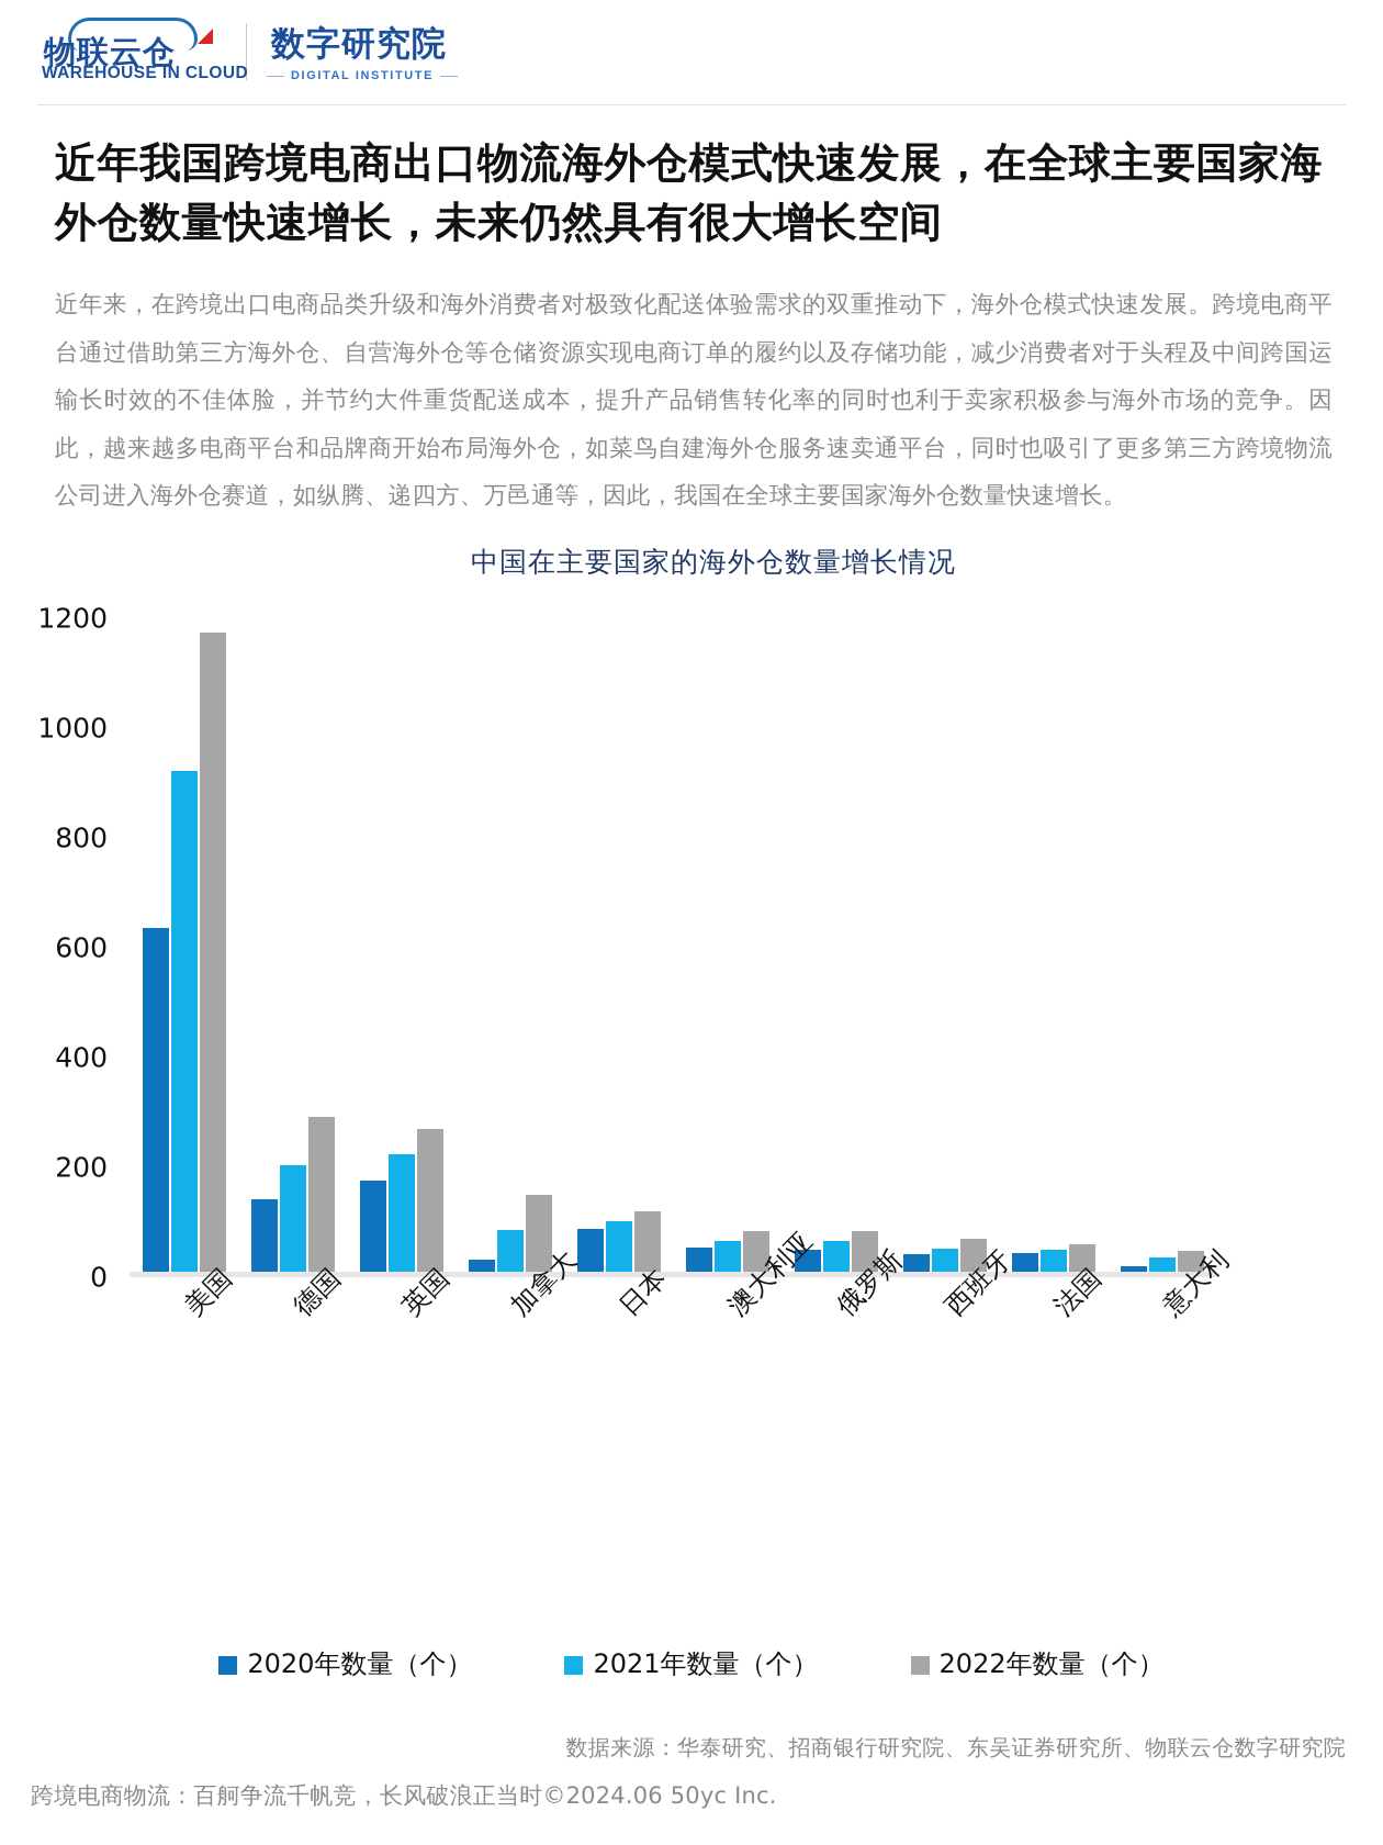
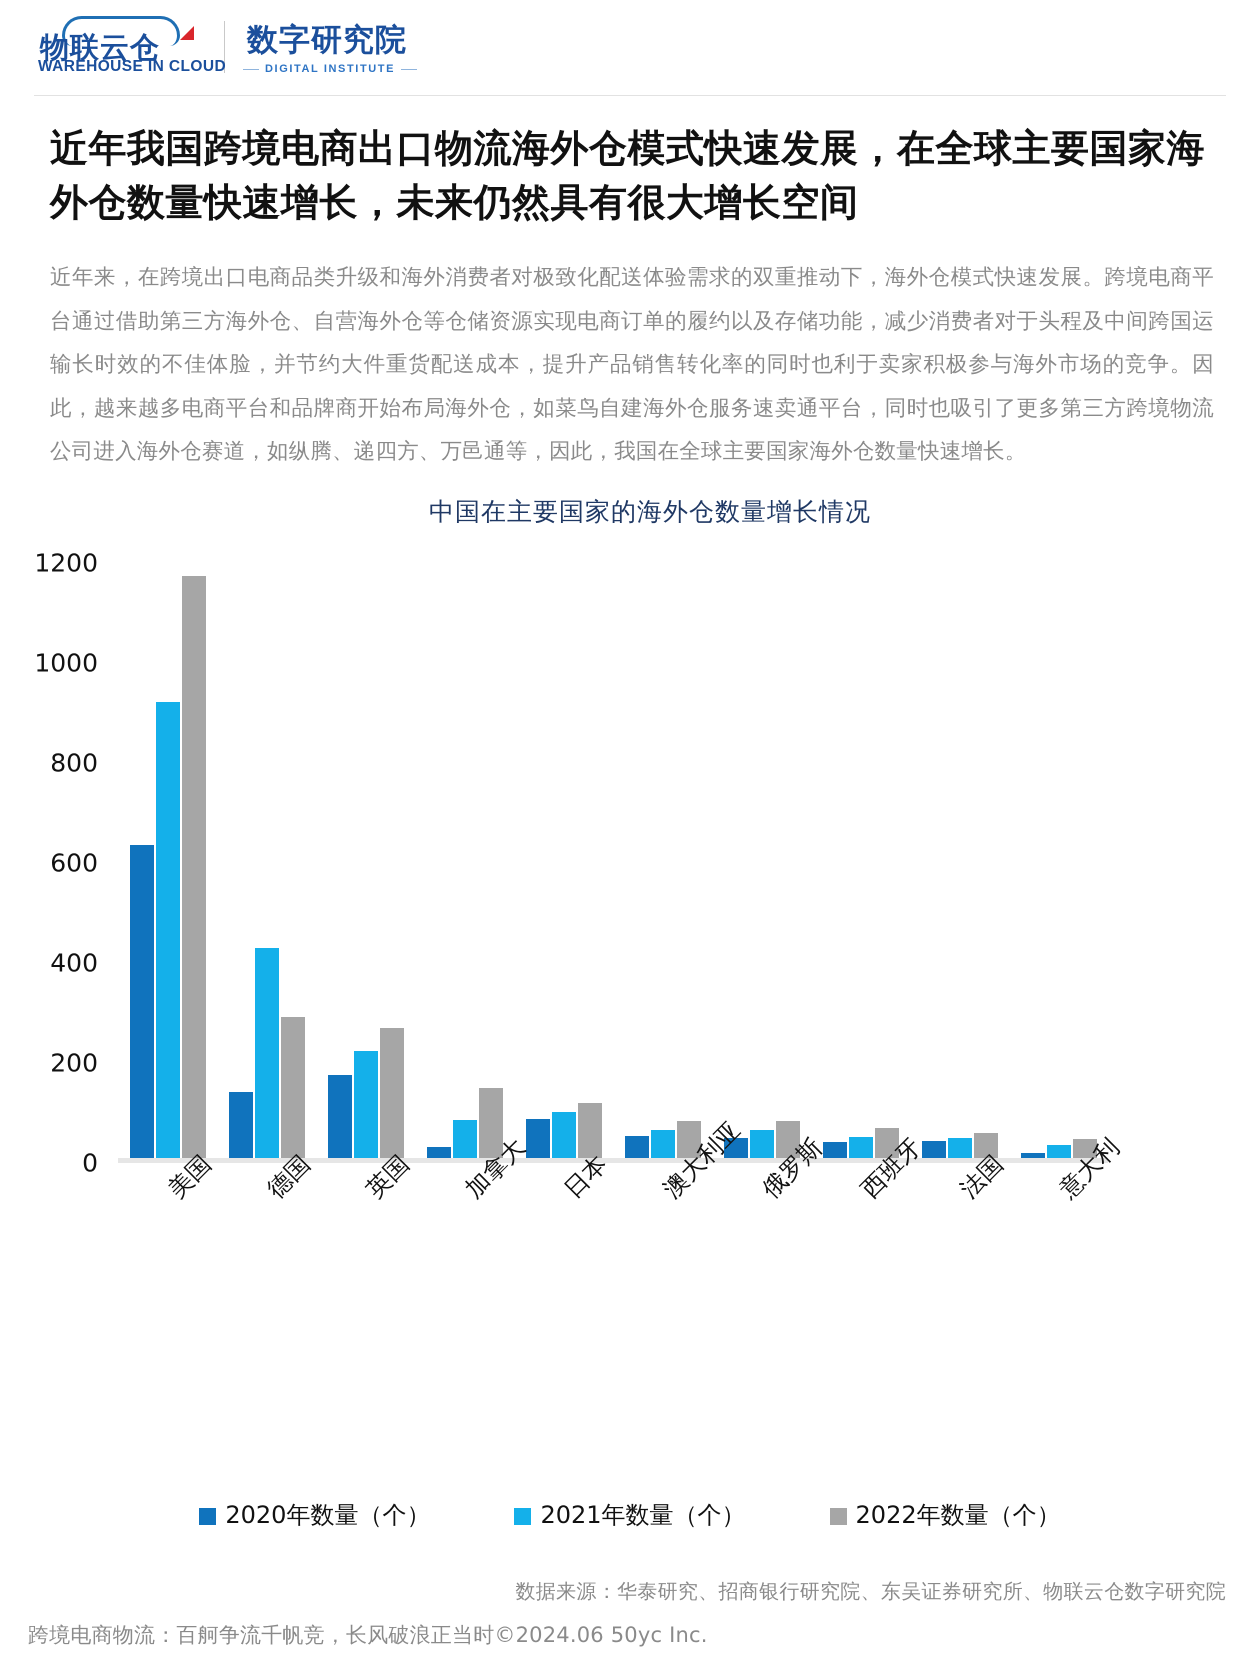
2021年数量（个）/德国: 200 -> 430
